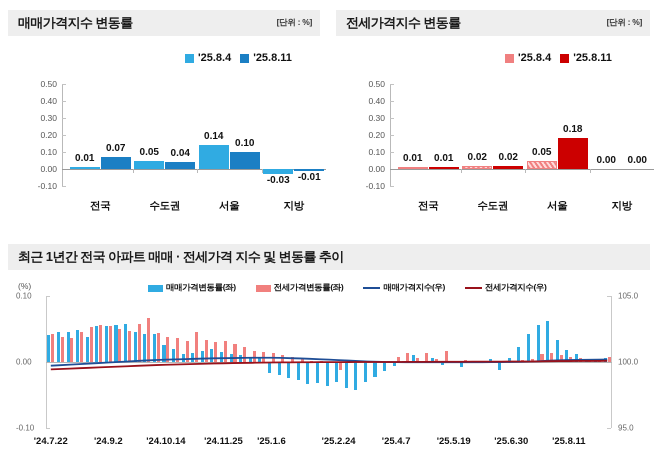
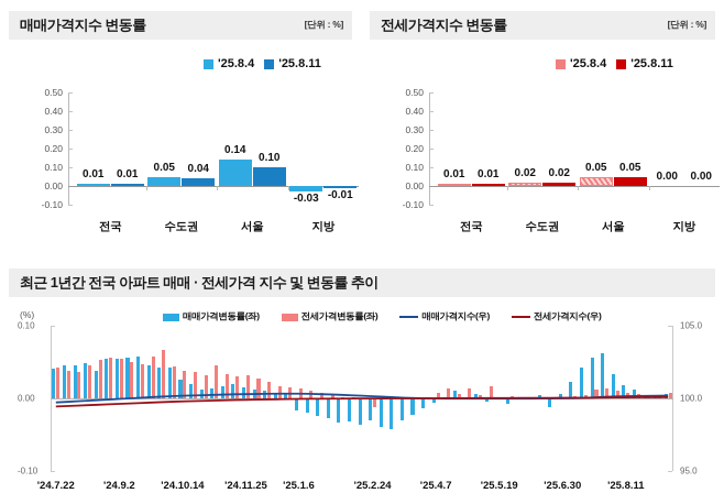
매매가격지수 변동률/'25.8.11/전국: 0.07 -> 0.01
전세가격지수 변동률/'25.8.11/서울: 0.18 -> 0.05
